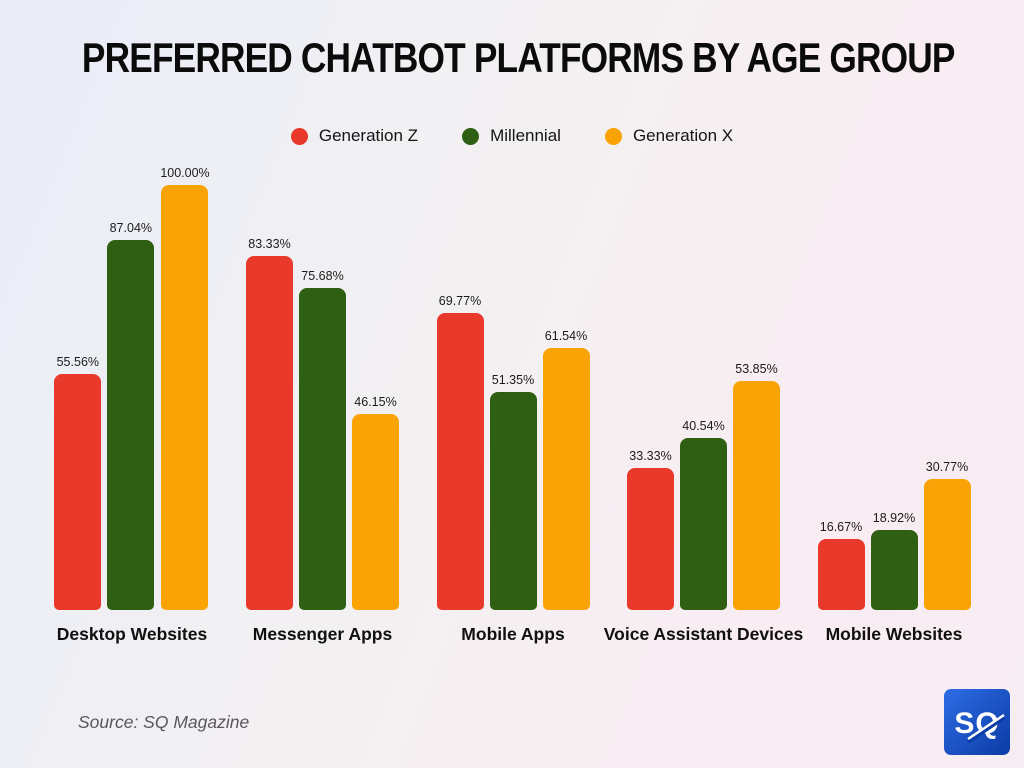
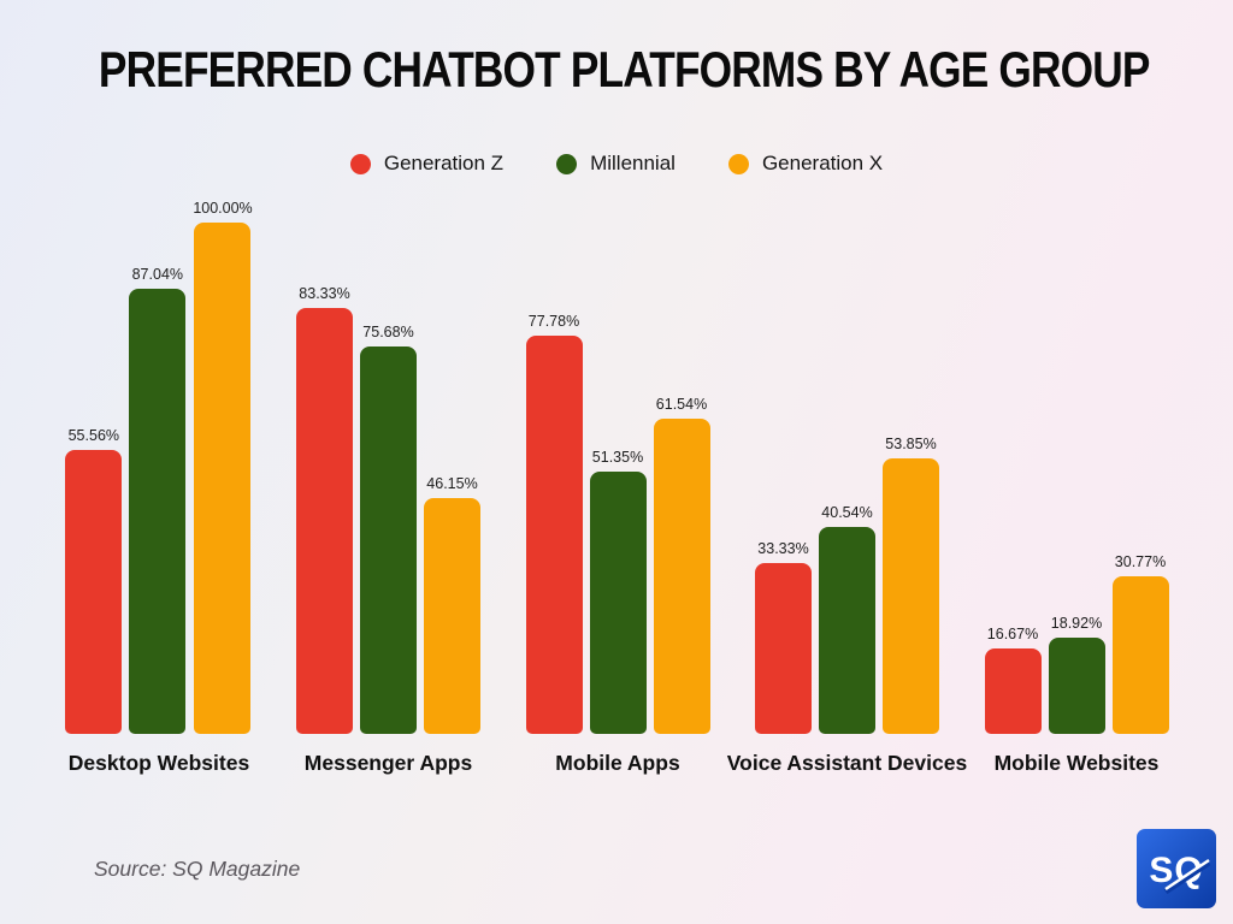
Generation Z/Mobile Apps: 69.77% -> 77.78%
